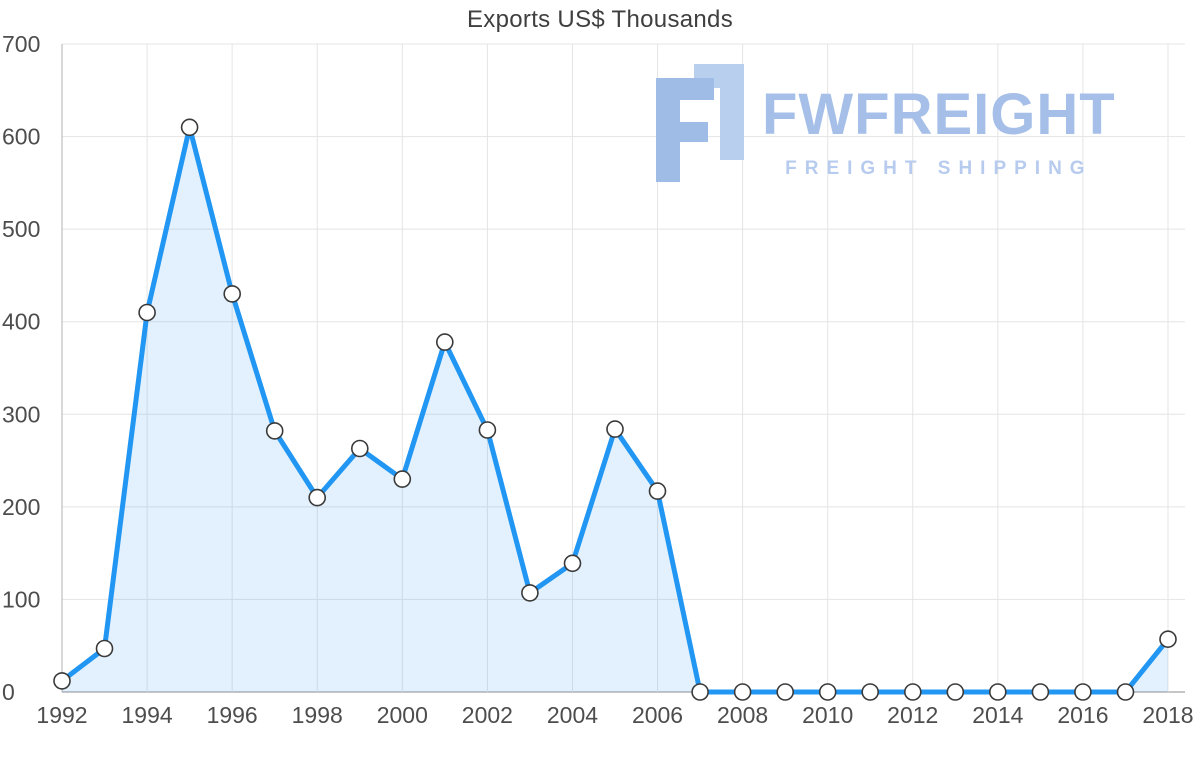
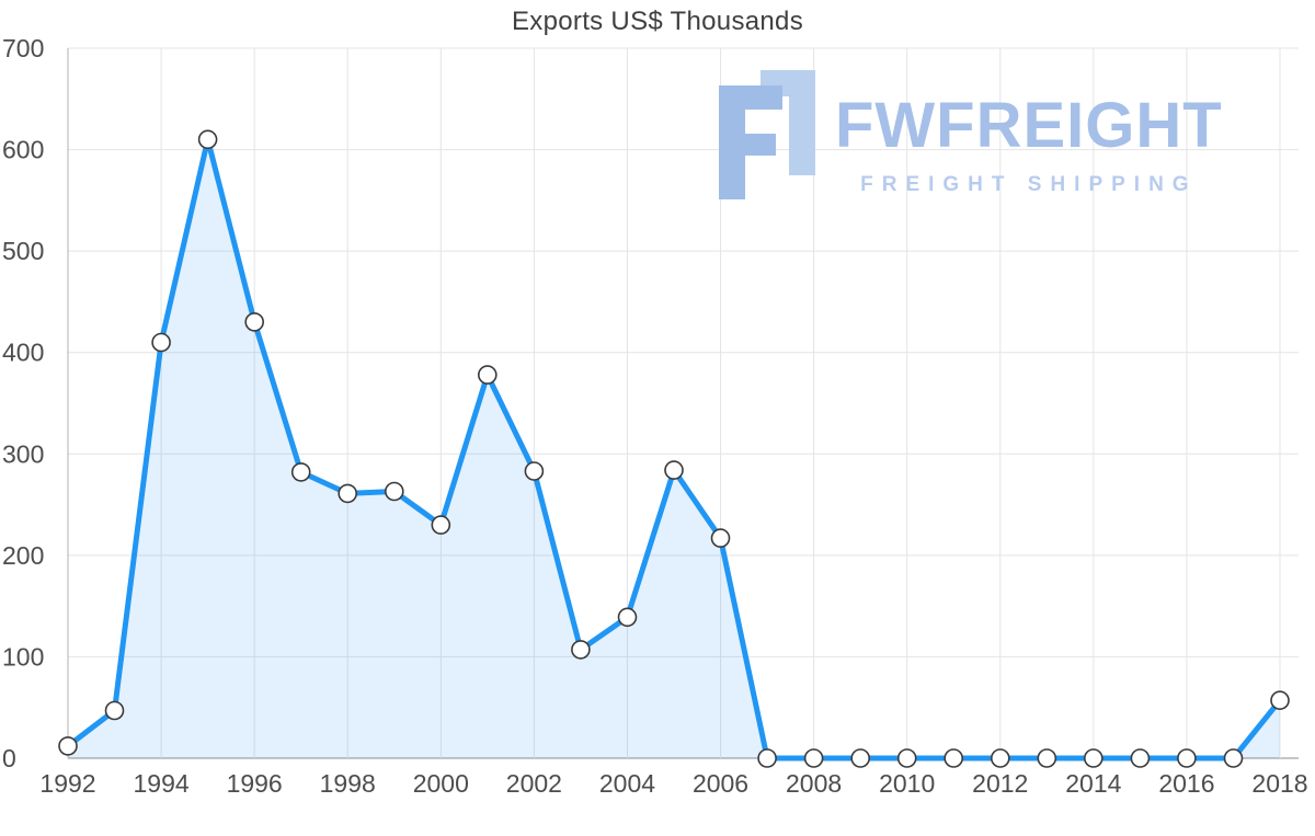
1998: 210 -> 260
